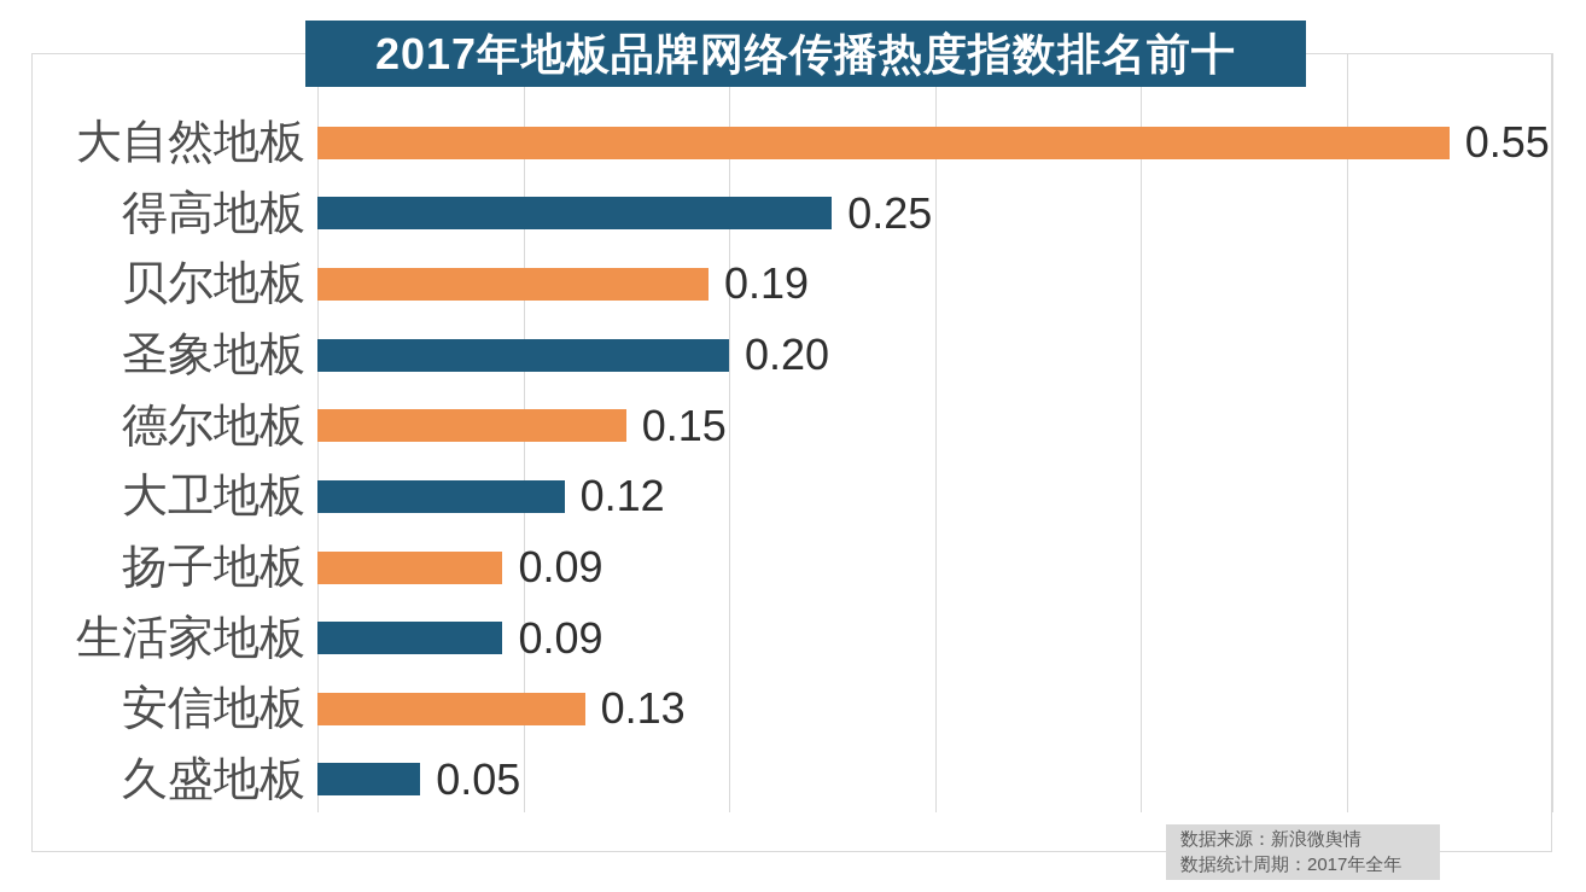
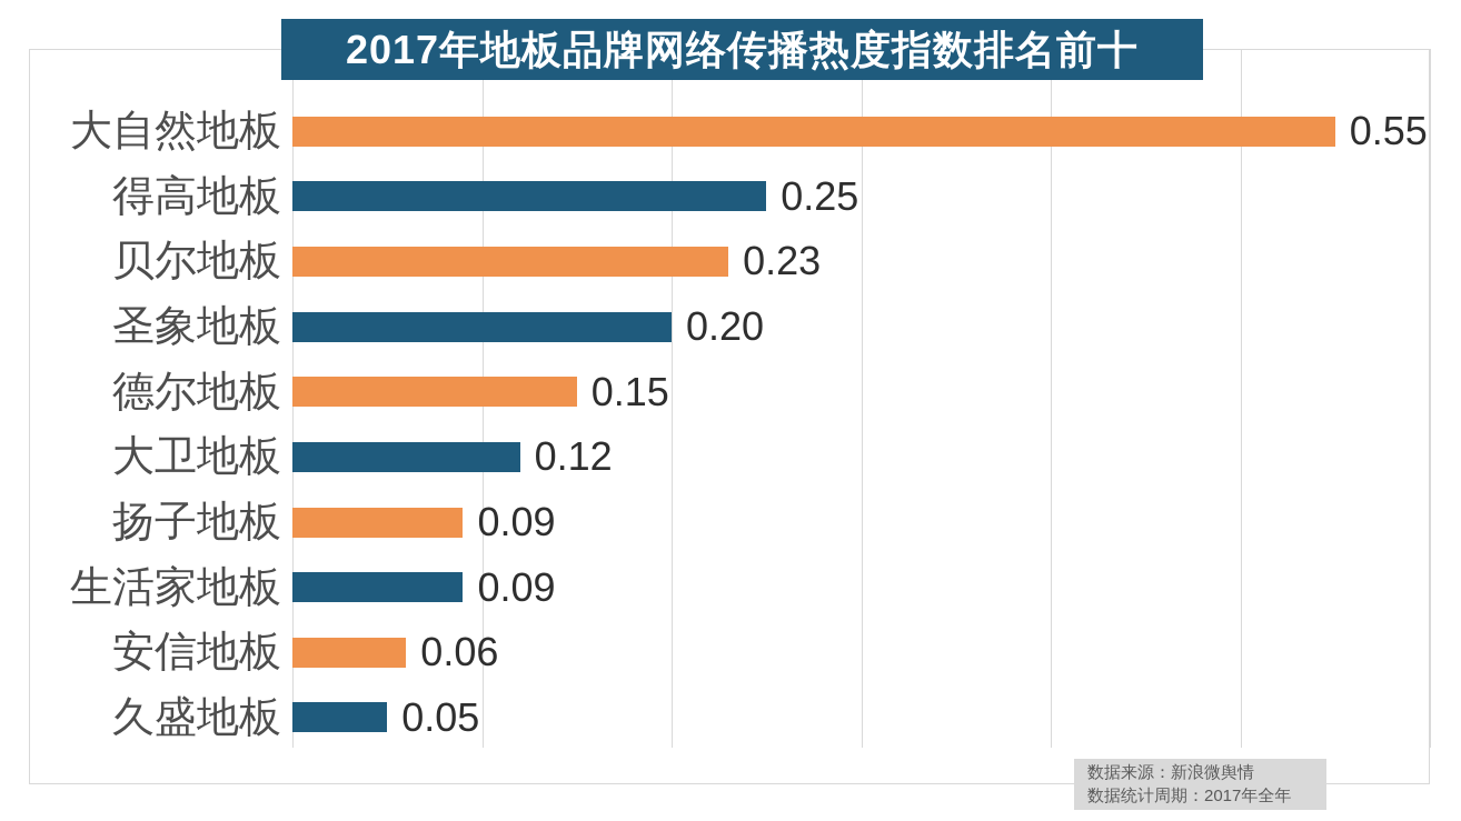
贝尔地板: 0.19 -> 0.23
安信地板: 0.13 -> 0.06
